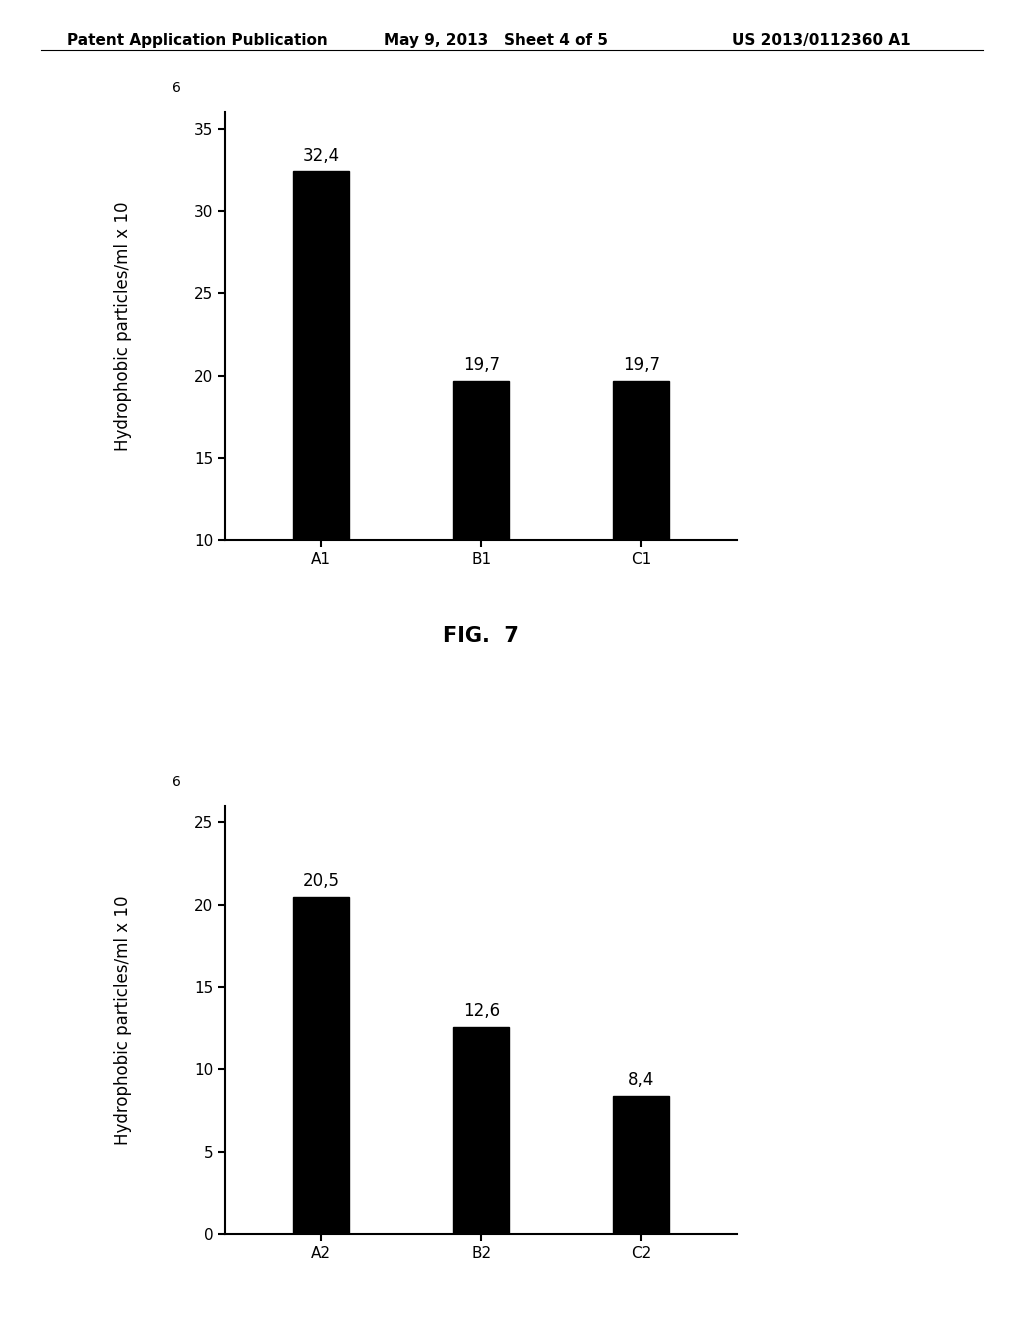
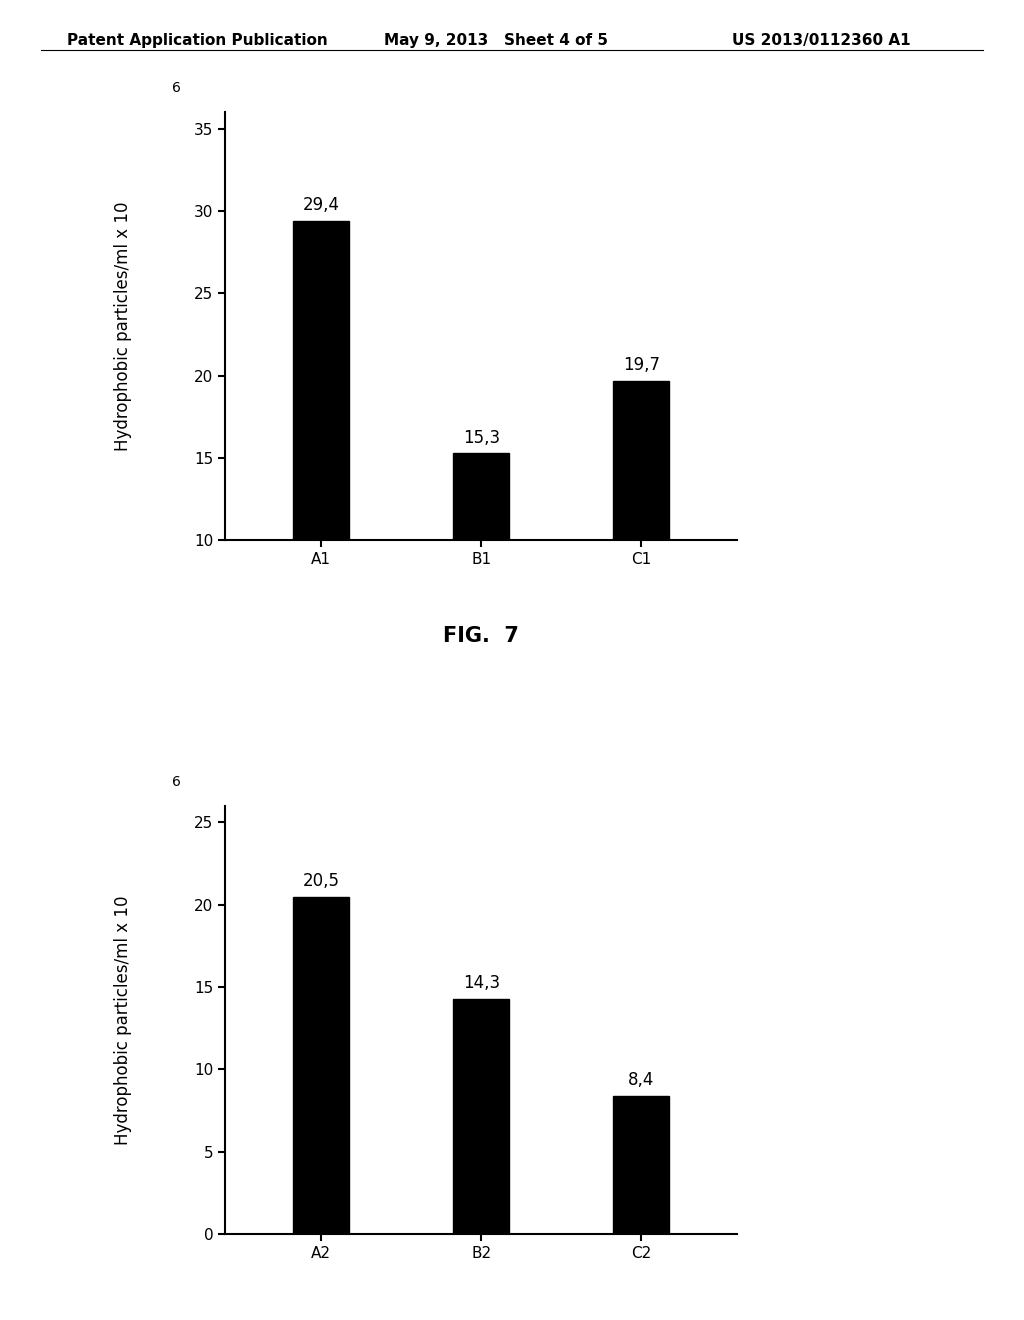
A1: 32,4 -> 29,4
B1: 19,7 -> 15,3
B2: 12,6 -> 14,3
